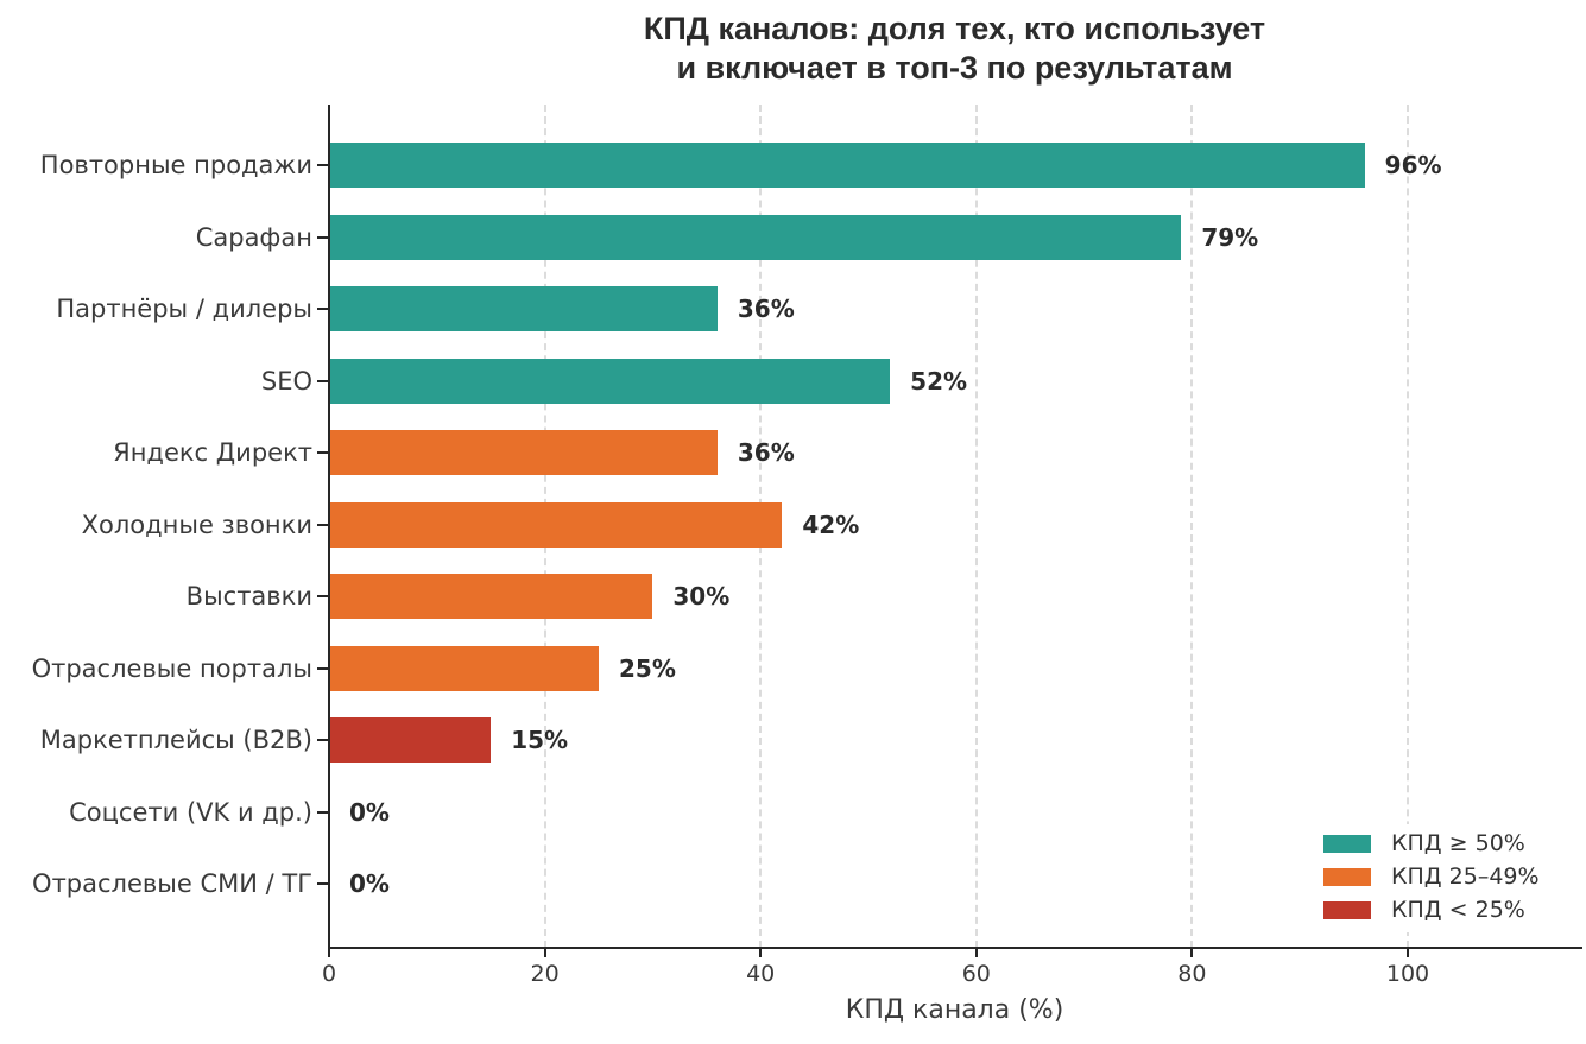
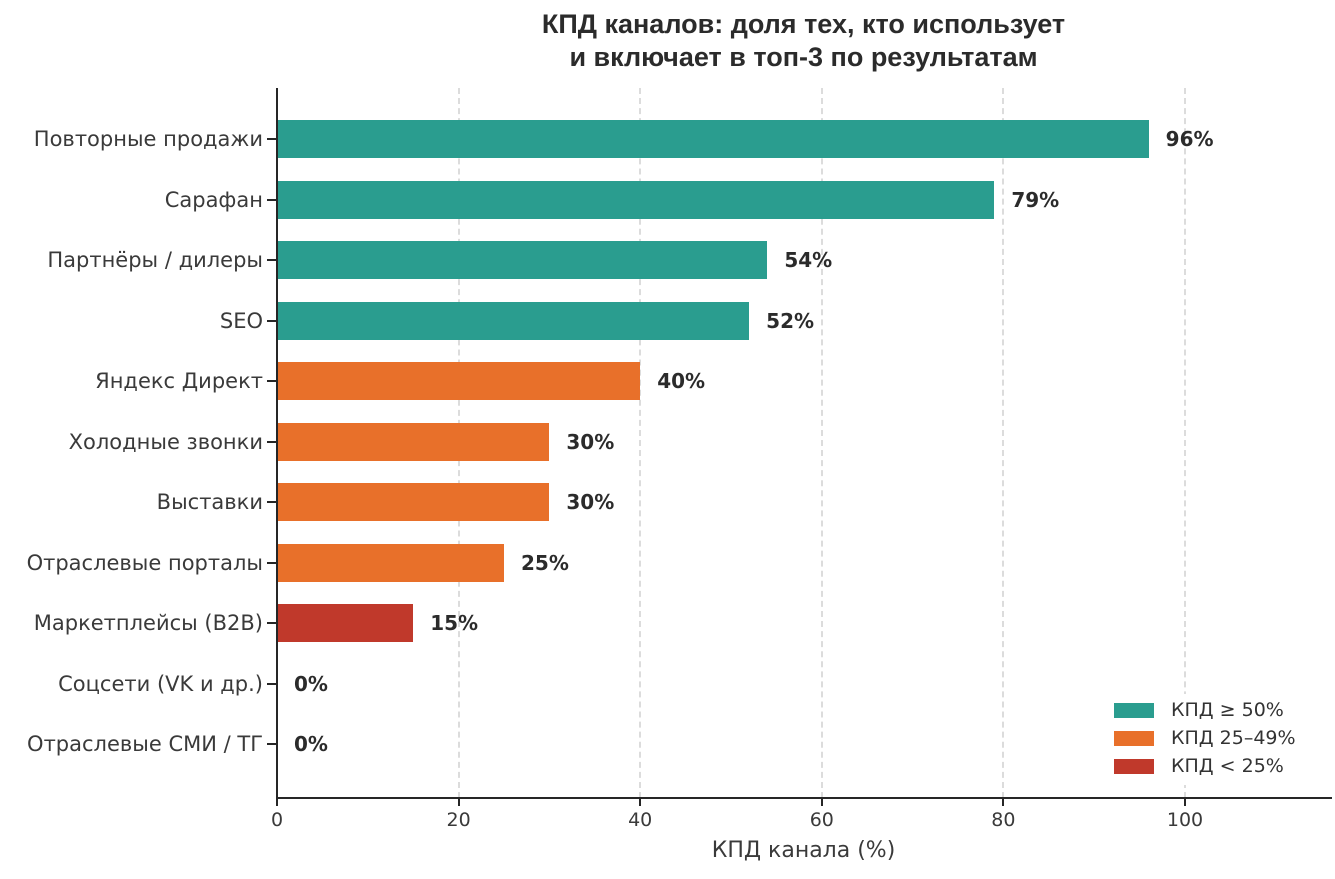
Партнёры / дилеры: 36% -> 54%
Яндекс Директ: 36% -> 40%
Холодные звонки: 42% -> 30%
